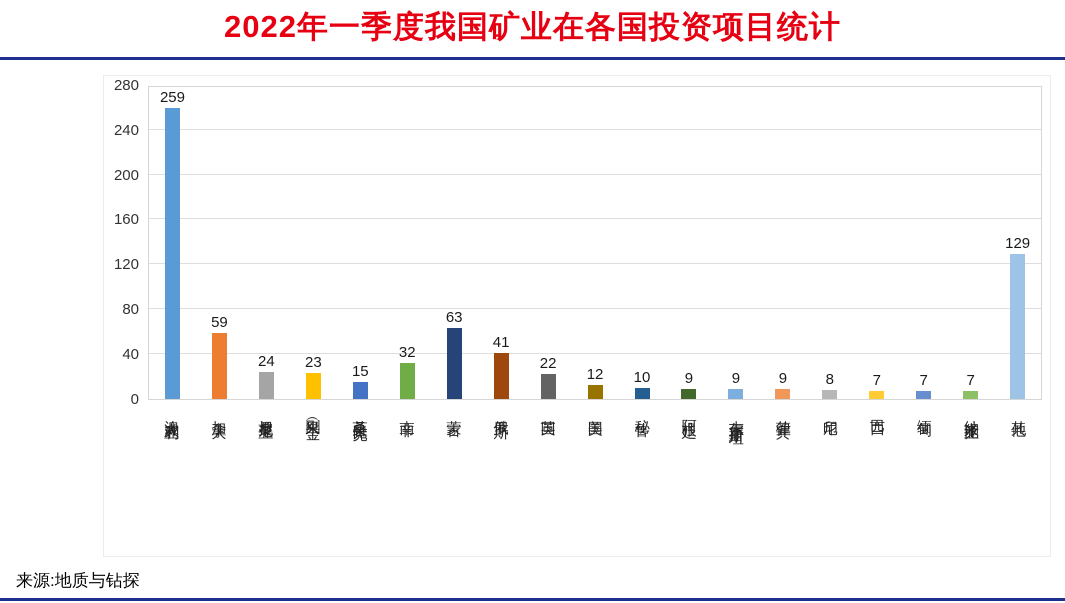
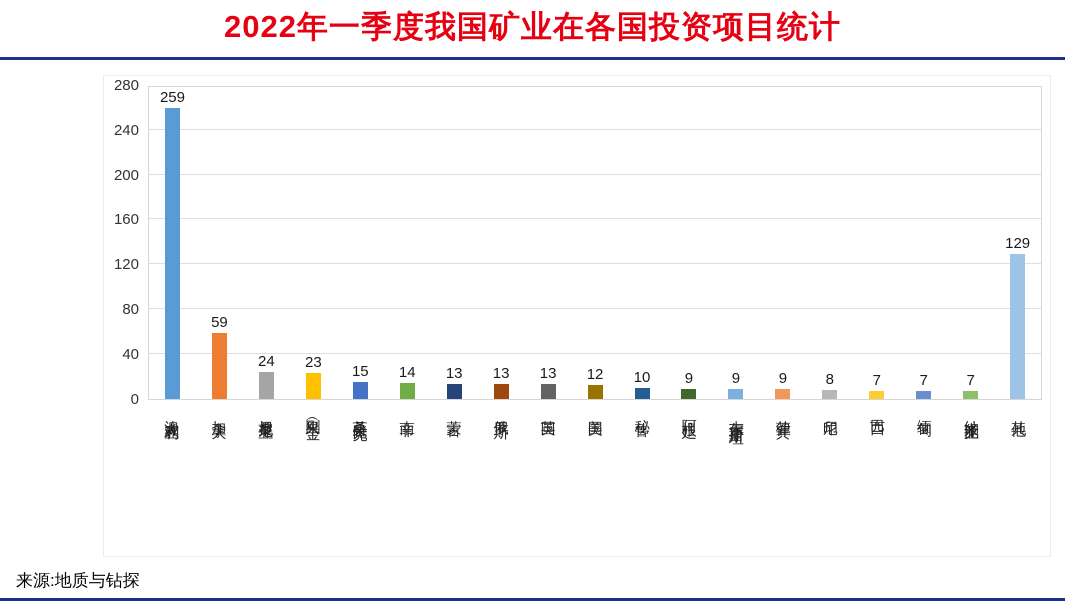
南非: 32 -> 14
蒙古: 63 -> 13
俄罗斯: 41 -> 13
英国: 22 -> 13
